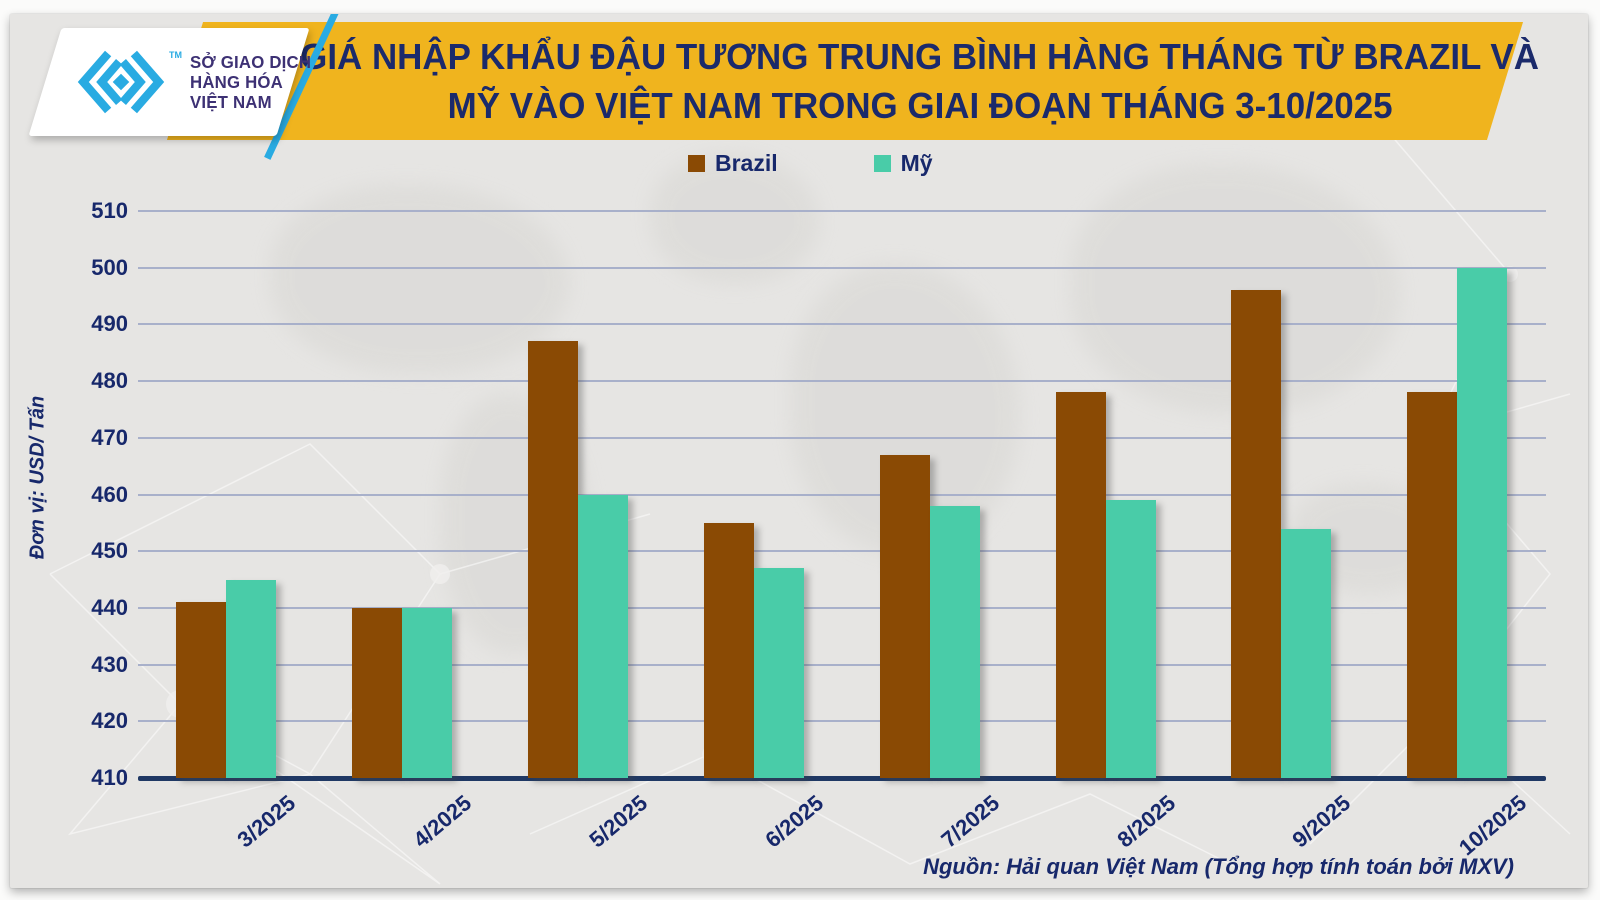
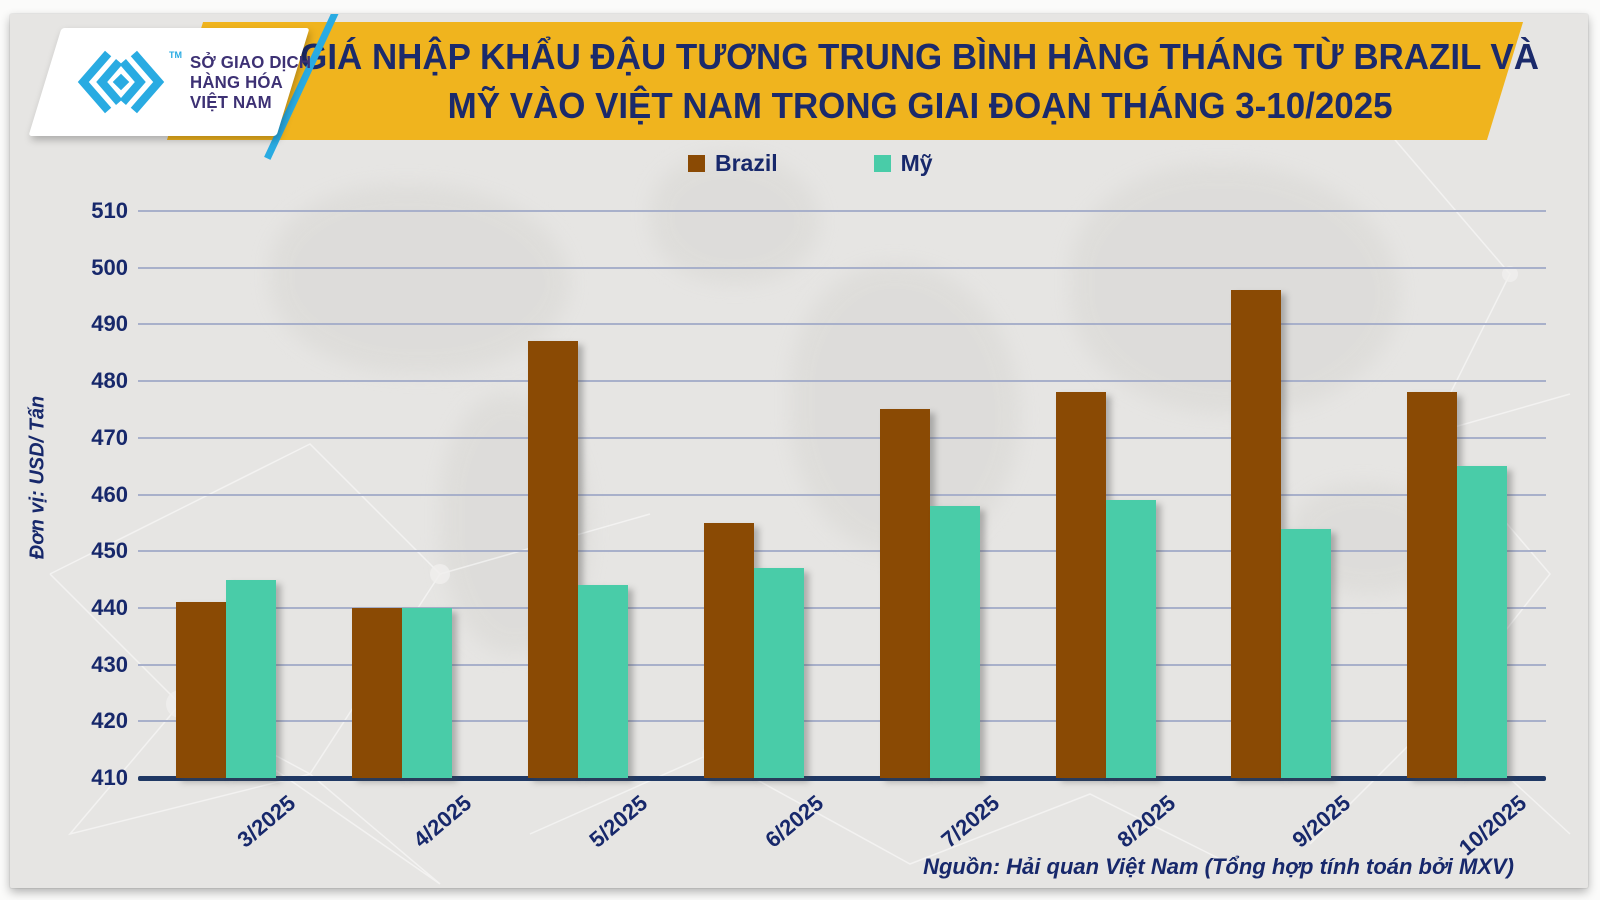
Mỹ/5/2025: 460 -> 444
Brazil/7/2025: 467 -> 475
Mỹ/10/2025: 500 -> 465
